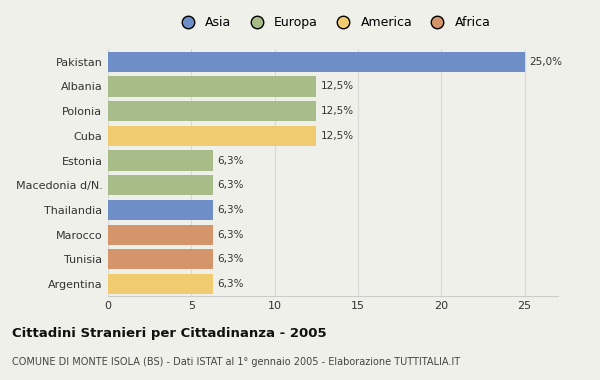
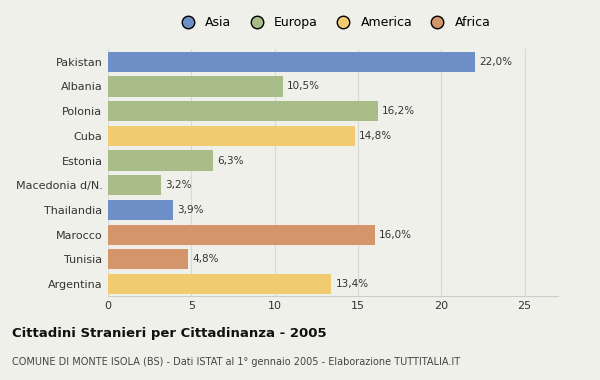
Pakistan: 25,0% -> 22,0%
Albania: 12,5% -> 10,5%
Polonia: 12,5% -> 16,2%
Cuba: 12,5% -> 14,8%
Macedonia d/N.: 6,3% -> 3,2%
Thailandia: 6,3% -> 3,9%
Marocco: 6,3% -> 16,0%
Tunisia: 6,3% -> 4,8%
Argentina: 6,3% -> 13,4%
